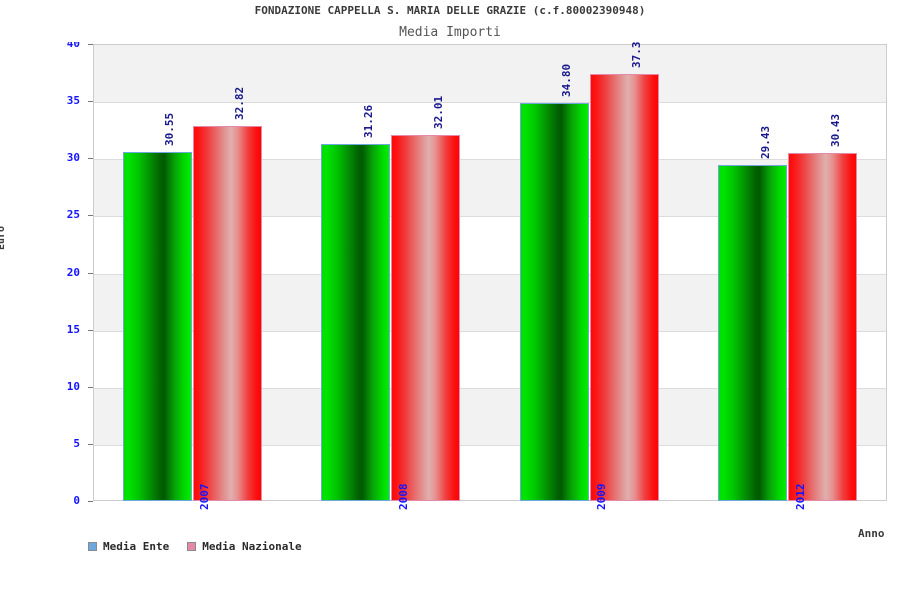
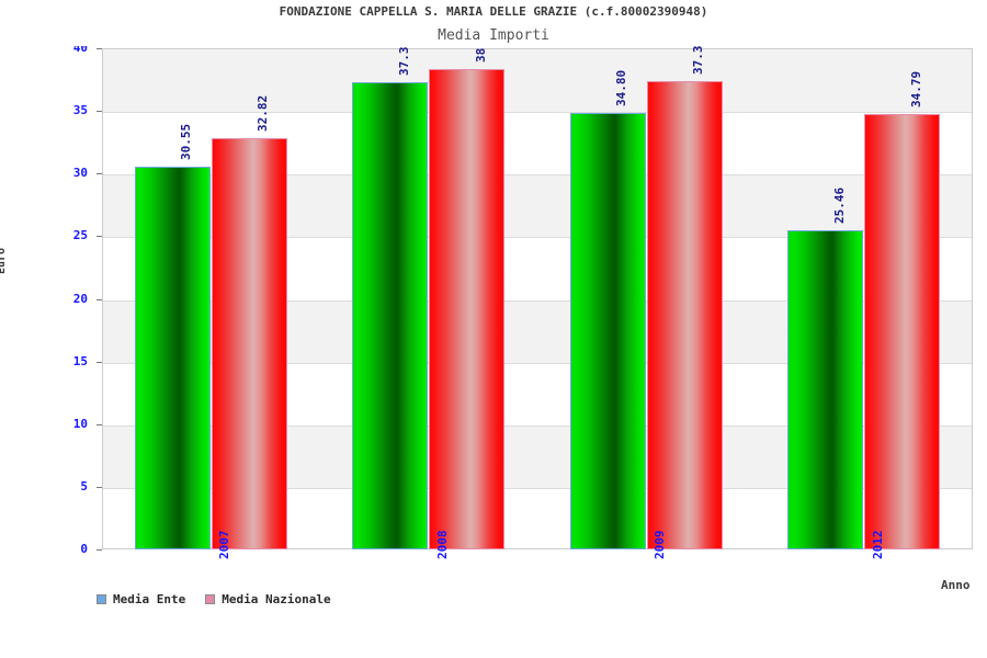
Media Ente/2008: 31.26 -> 37.33
Media Nazionale/2008: 32.01 -> 38.30
Media Ente/2012: 29.43 -> 25.46
Media Nazionale/2012: 30.43 -> 34.79
